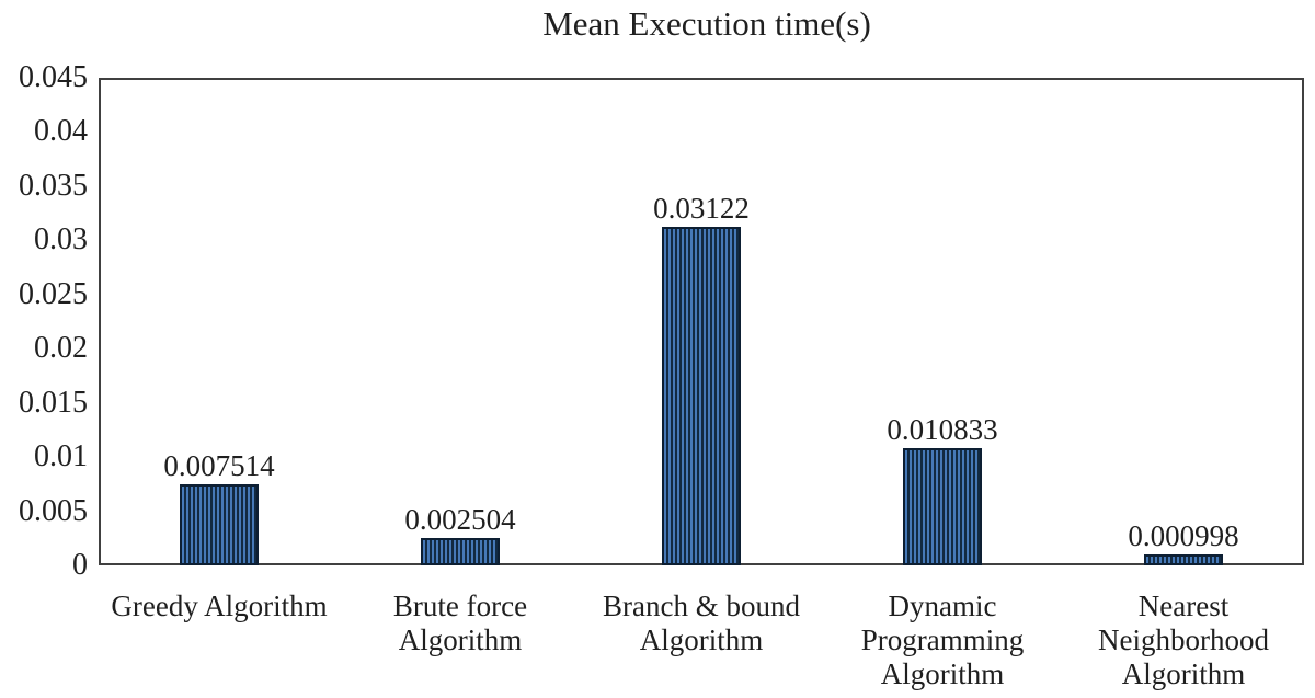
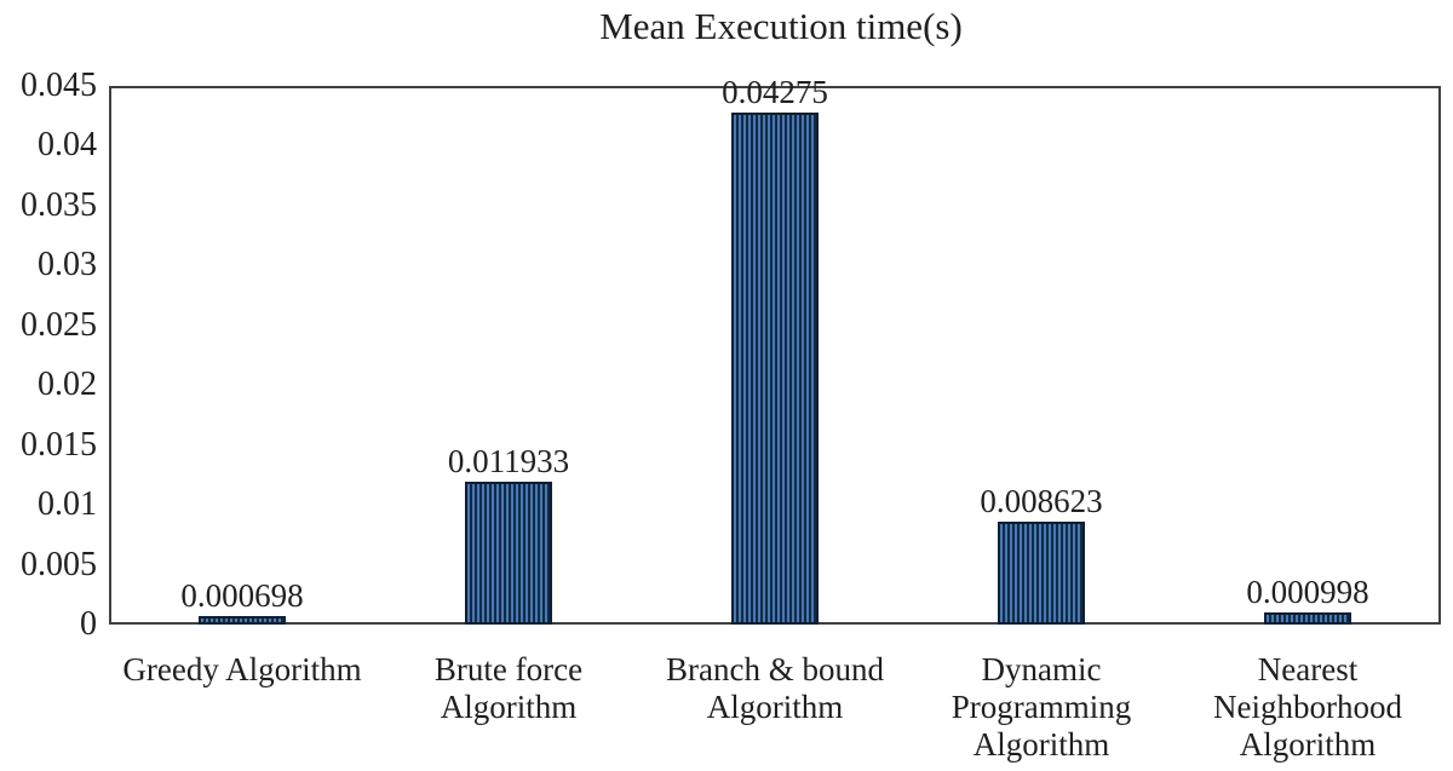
Greedy Algorithm: 0.007514 -> 0.000698
Brute force Algorithm: 0.002504 -> 0.011933
Branch & bound Algorithm: 0.03122 -> 0.04275
Dynamic Programming Algorithm: 0.010833 -> 0.008623
